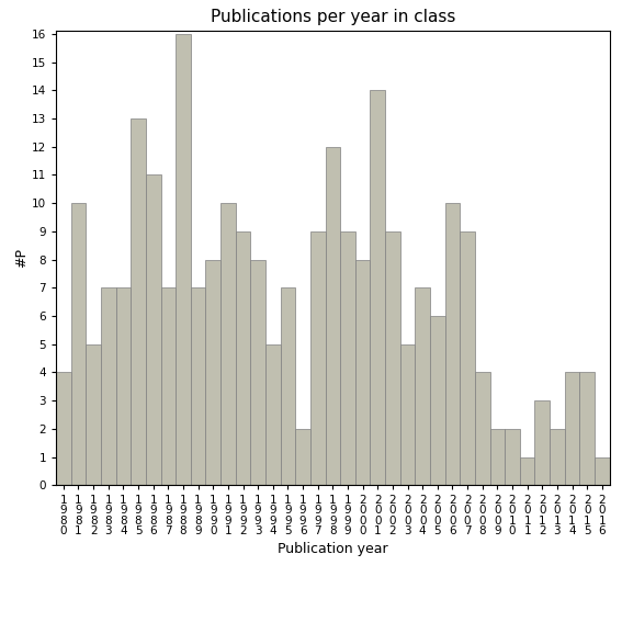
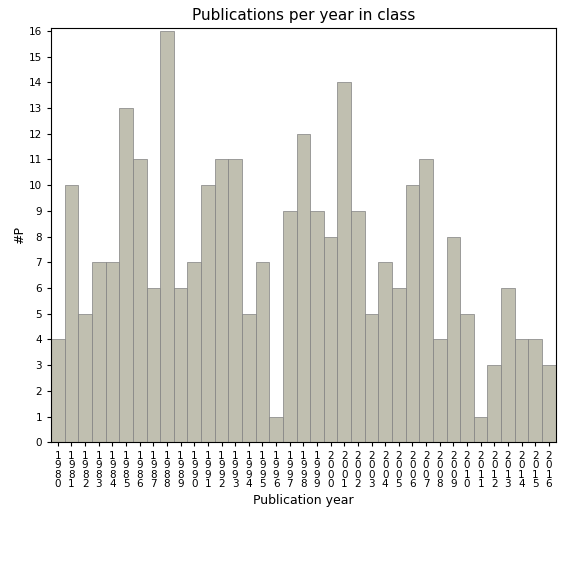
1 9 8 7: 7 -> 6
1 9 8 9: 7 -> 6
1 9 9 0: 8 -> 7
1 9 9 2: 9 -> 11
1 9 9 3: 8 -> 11
1 9 9 6: 2 -> 1
2 0 0 7: 9 -> 11
2 0 0 9: 2 -> 8
2 0 1 0: 2 -> 5
2 0 1 3: 2 -> 6
2 0 1 6: 1 -> 3
